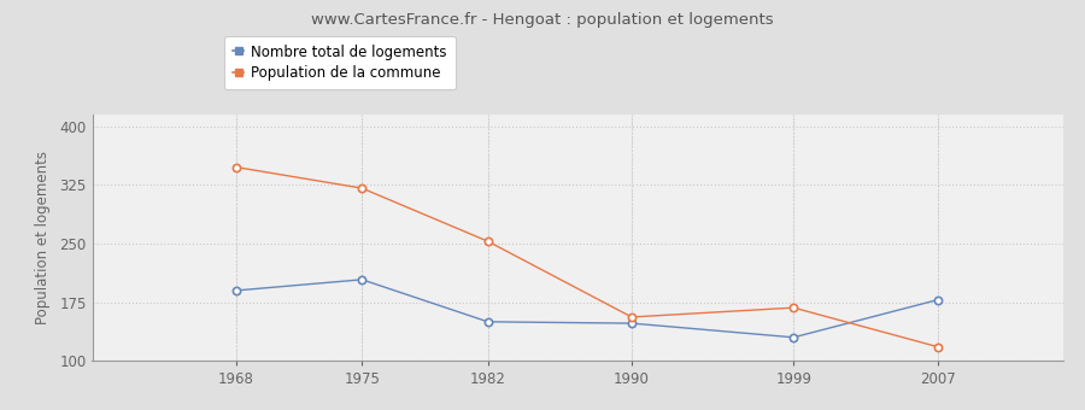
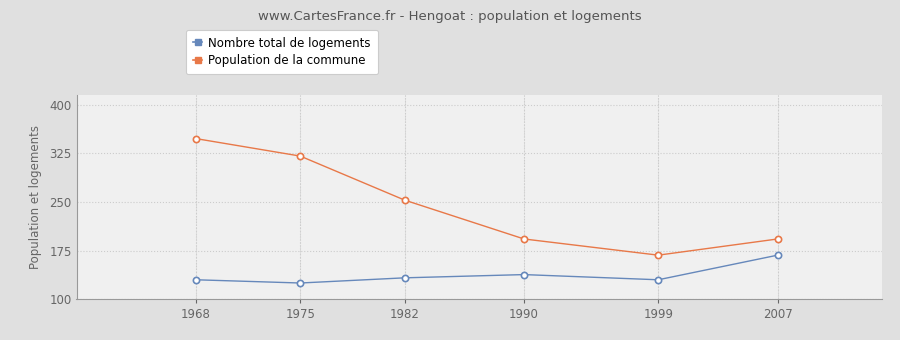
Nombre total de logements/1968: 190 -> 130
Nombre total de logements/1975: 204 -> 125
Nombre total de logements/1982: 150 -> 133
Nombre total de logements/1990: 148 -> 138
Population de la commune/1990: 156 -> 193
Nombre total de logements/2007: 178 -> 168
Population de la commune/2007: 118 -> 193
